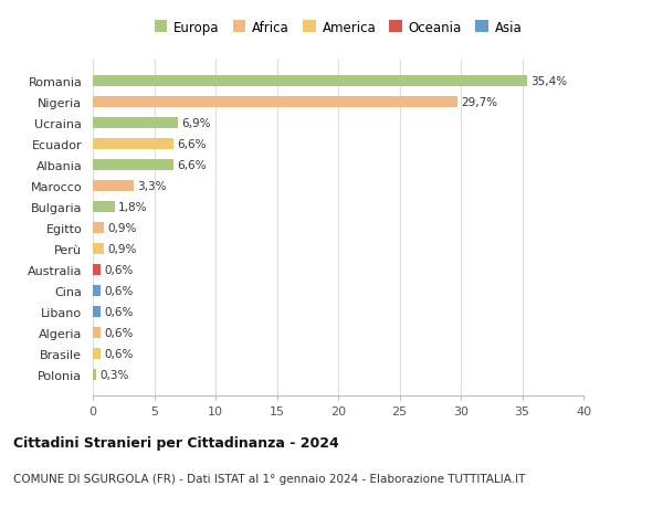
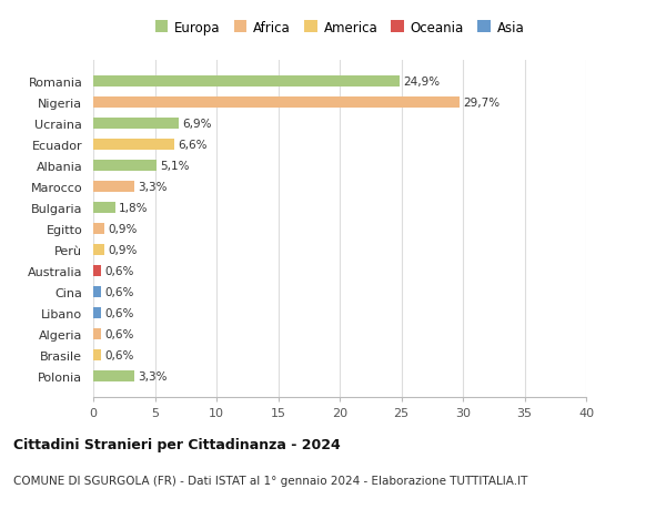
Romania: 35,4% -> 24,9%
Albania: 6,6% -> 5,1%
Polonia: 0,3% -> 3,3%
